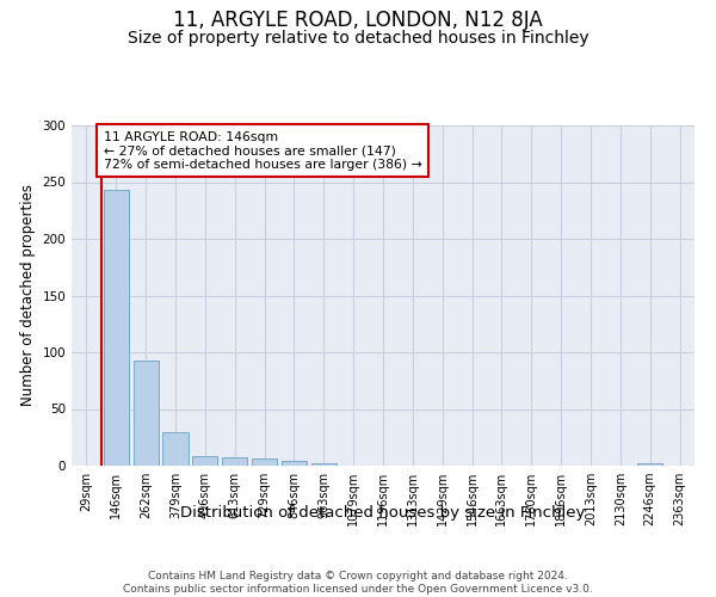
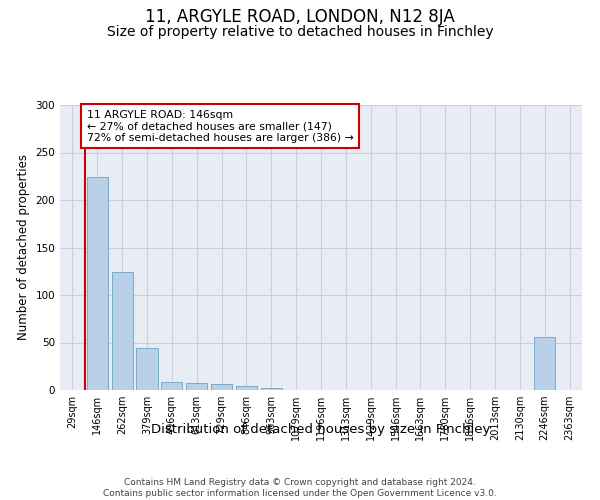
146sqm: 243 -> 224
262sqm: 93 -> 124
379sqm: 29 -> 44
2246sqm: 2 -> 56
